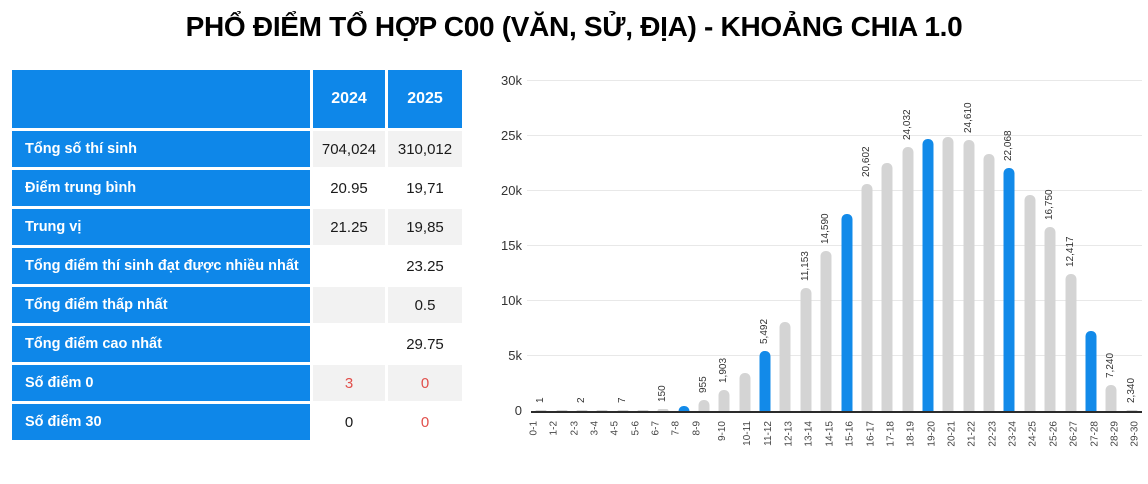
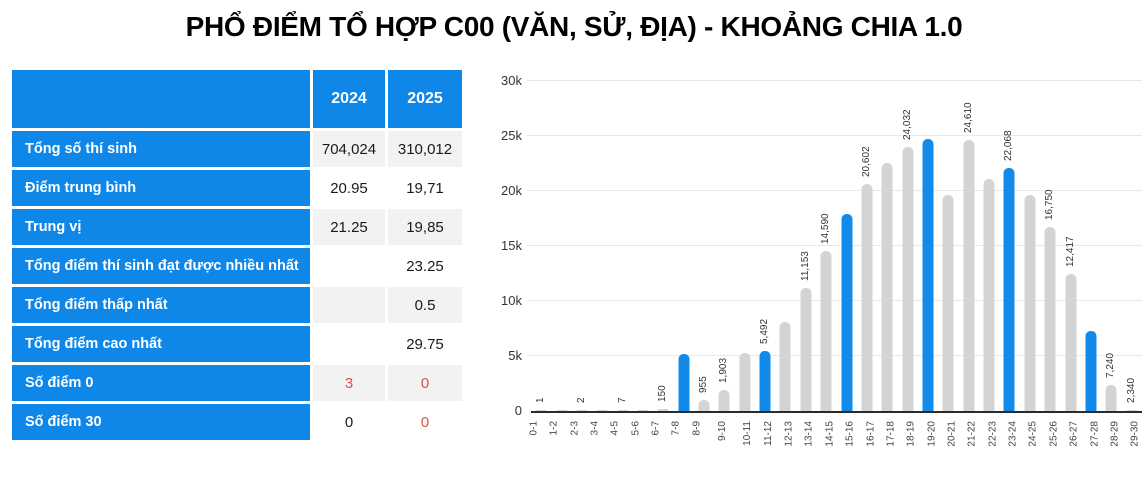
7-8: 0.4k -> 5.2k
10-11: 3.4k -> 5.3k
20-21: 24.9k -> 19.6k
22-23: 23.4k -> 21.1k
